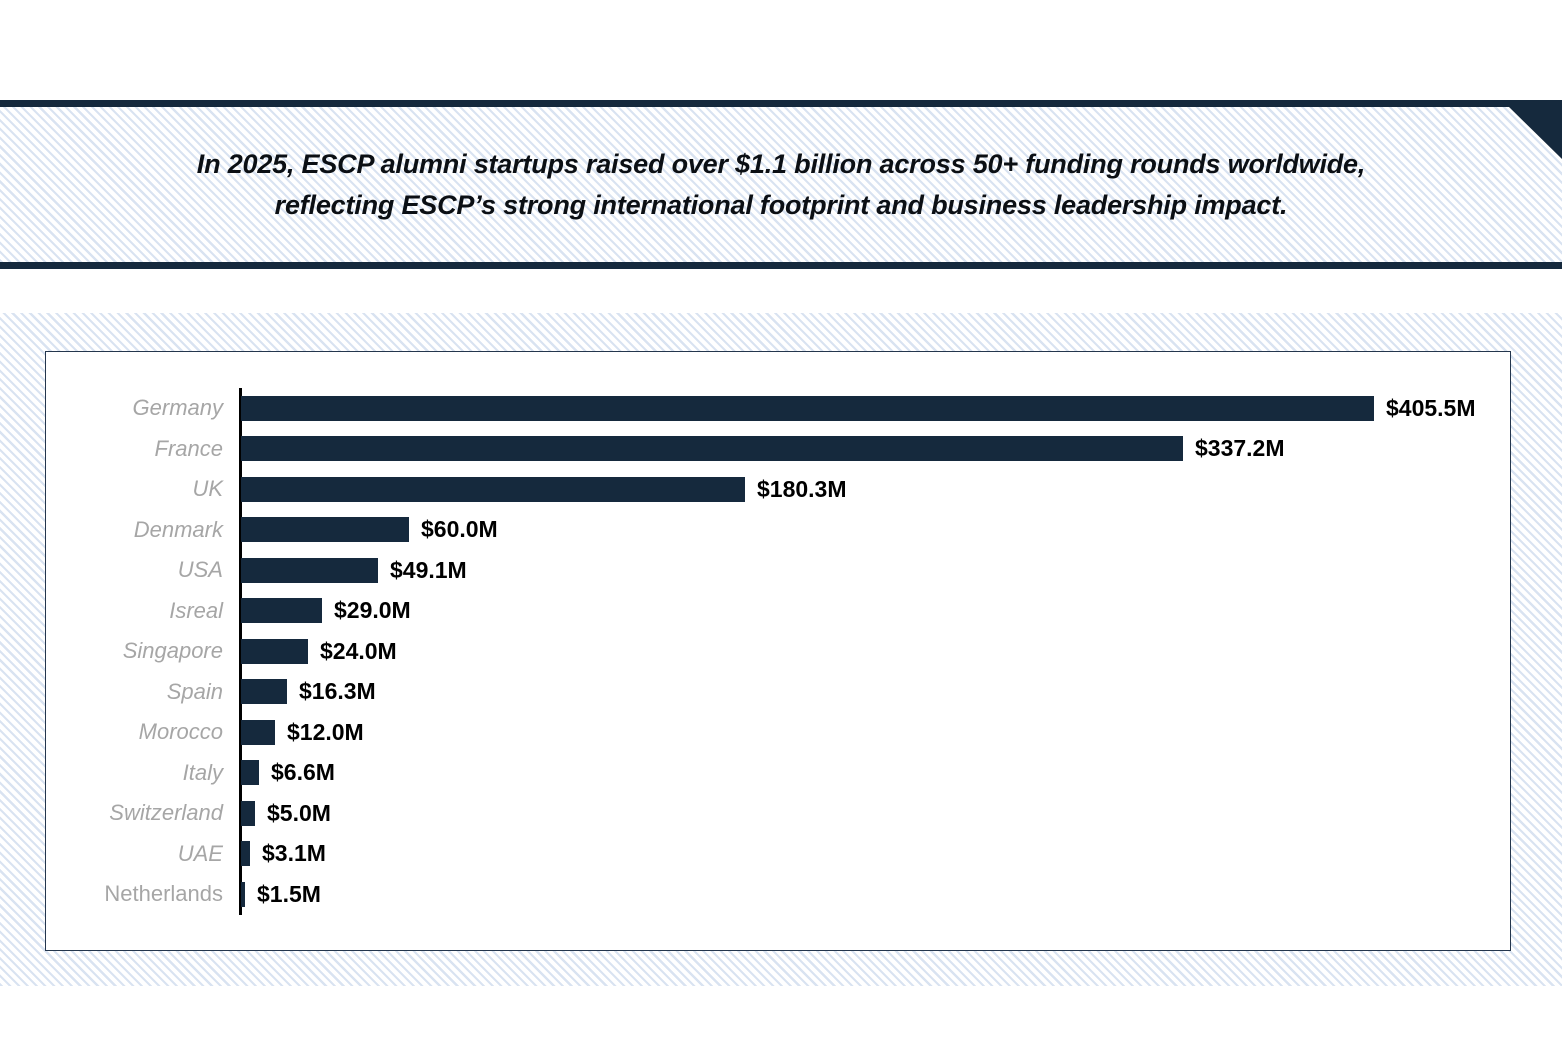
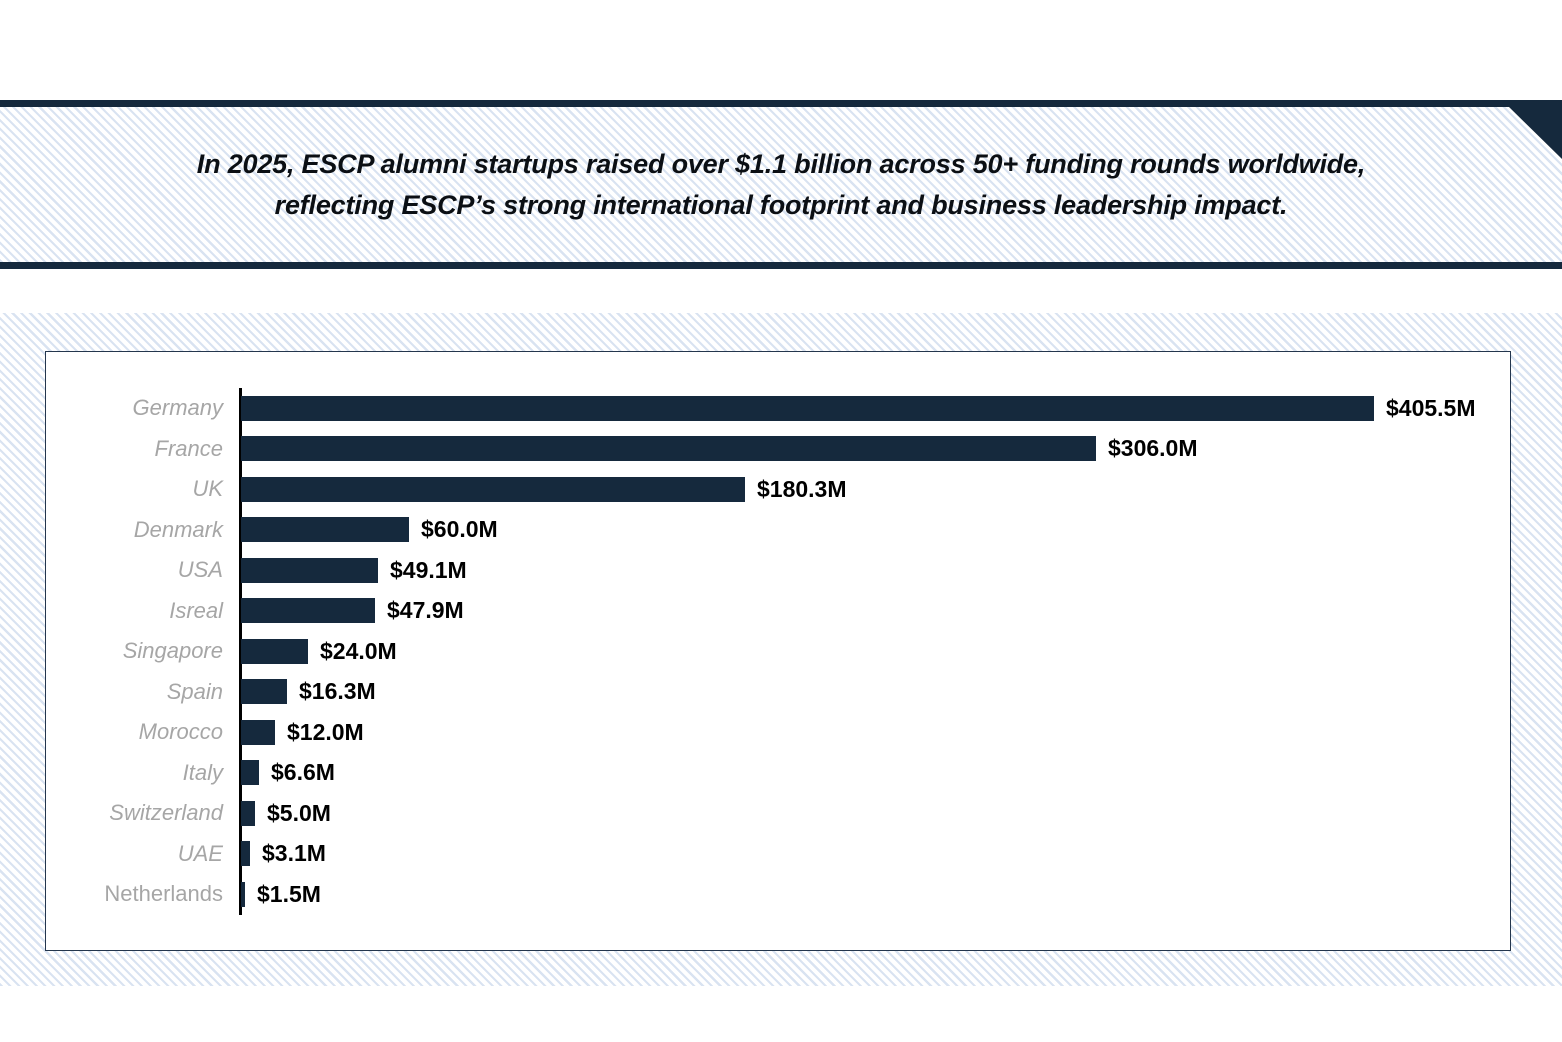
France: $337.2M -> $306.0M
Isreal: $29.0M -> $47.9M
